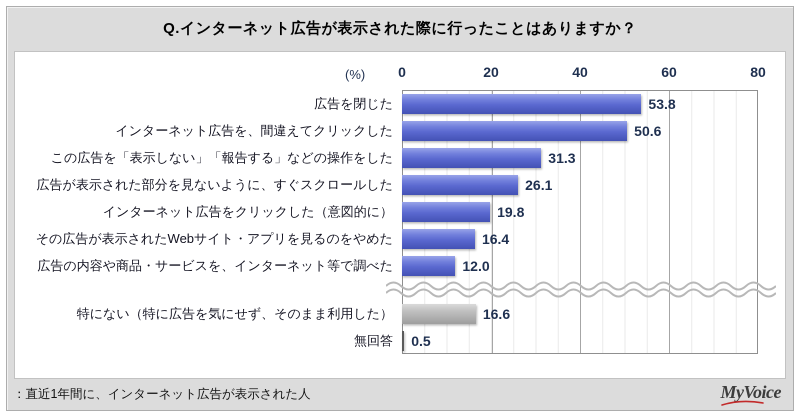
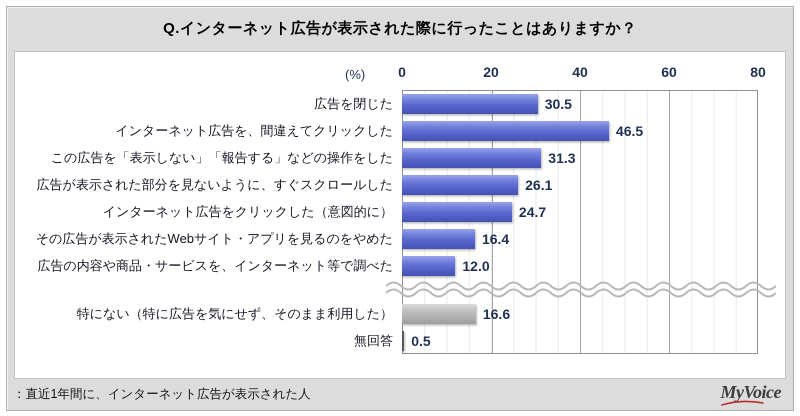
広告を閉じた: 53.8 -> 30.5
インターネット広告を、間違えてクリックした: 50.6 -> 46.5
インターネット広告をクリックした（意図的に）: 19.8 -> 24.7
